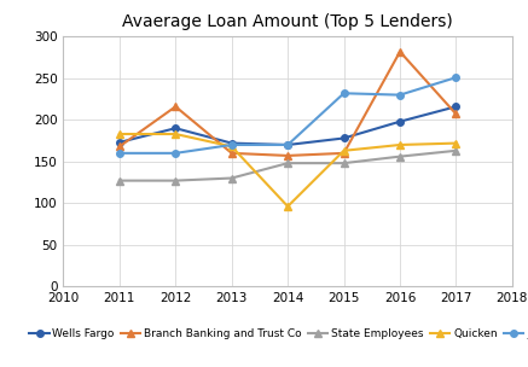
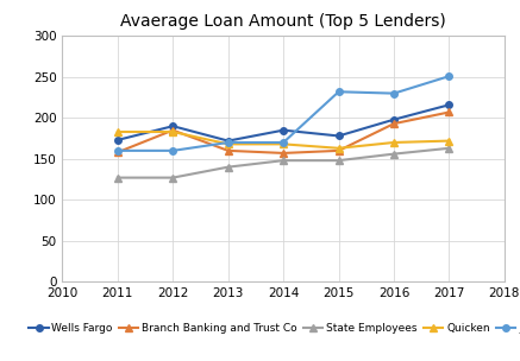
Branch Banking and Trust Co/2011: 168 -> 158
Branch Banking and Trust Co/2012: 216 -> 185
State Employees/2013: 130 -> 140
Wells Fargo/2014: 170 -> 185
Quicken/2014: 96 -> 168
Branch Banking and Trust Co/2016: 282 -> 193
